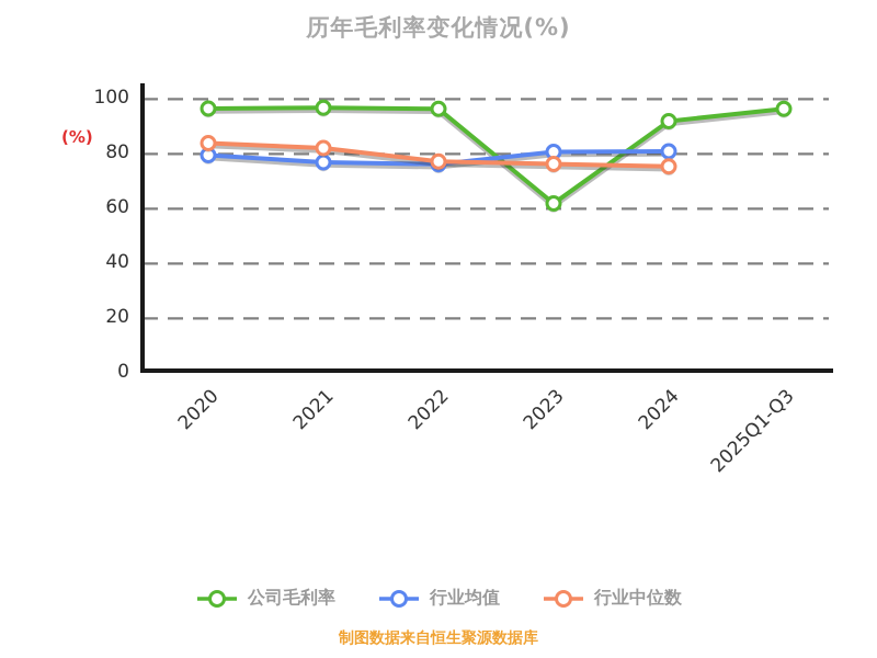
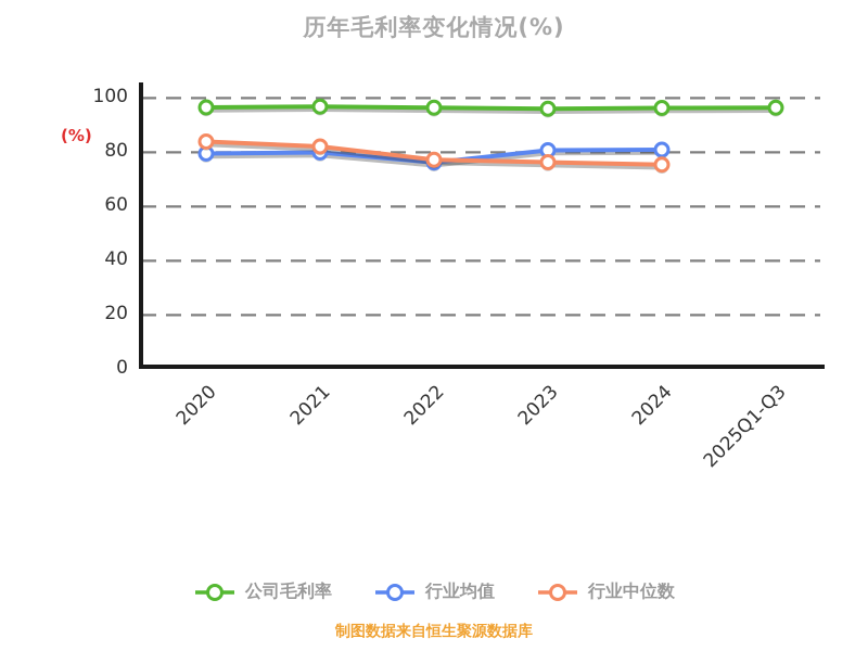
行业均值/2021: 76 -> 79
公司毛利率/2023: 61 -> 95
公司毛利率/2024: 91 -> 95
